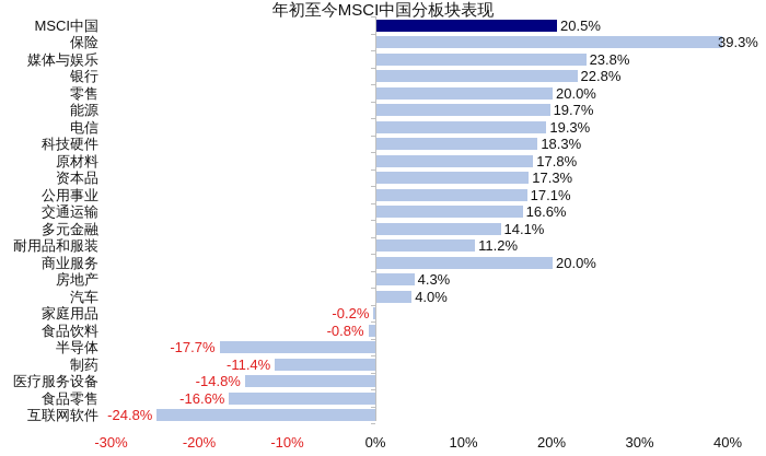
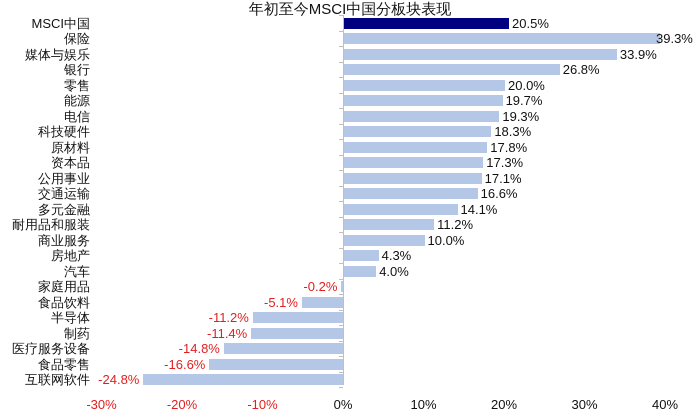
媒体与娱乐: 23.8% -> 33.9%
银行: 22.8% -> 26.8%
商业服务: 20.0% -> 10.0%
食品饮料: -0.8% -> -5.1%
半导体: -17.7% -> -11.2%
